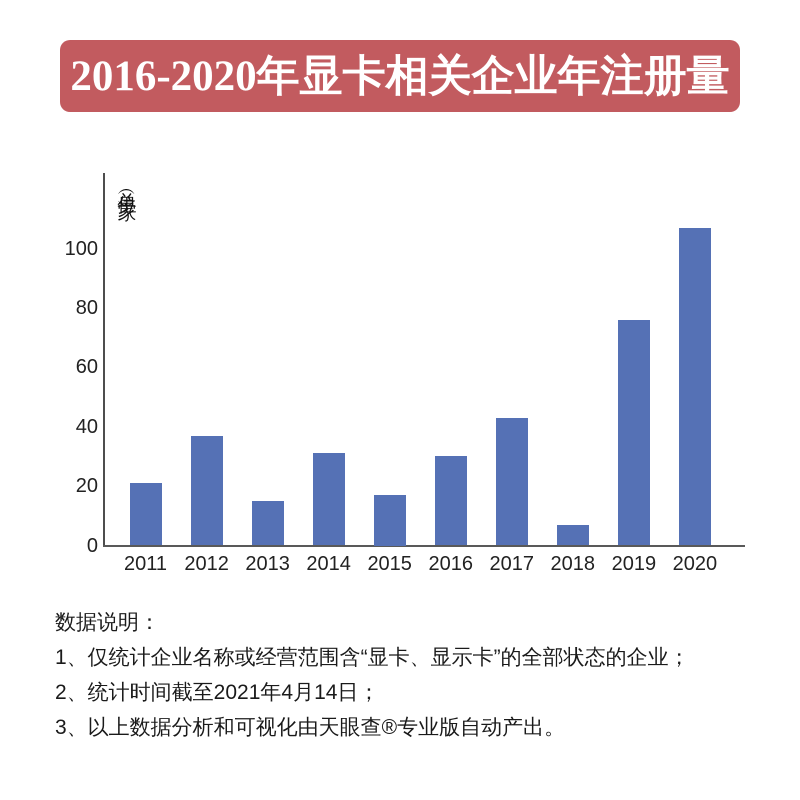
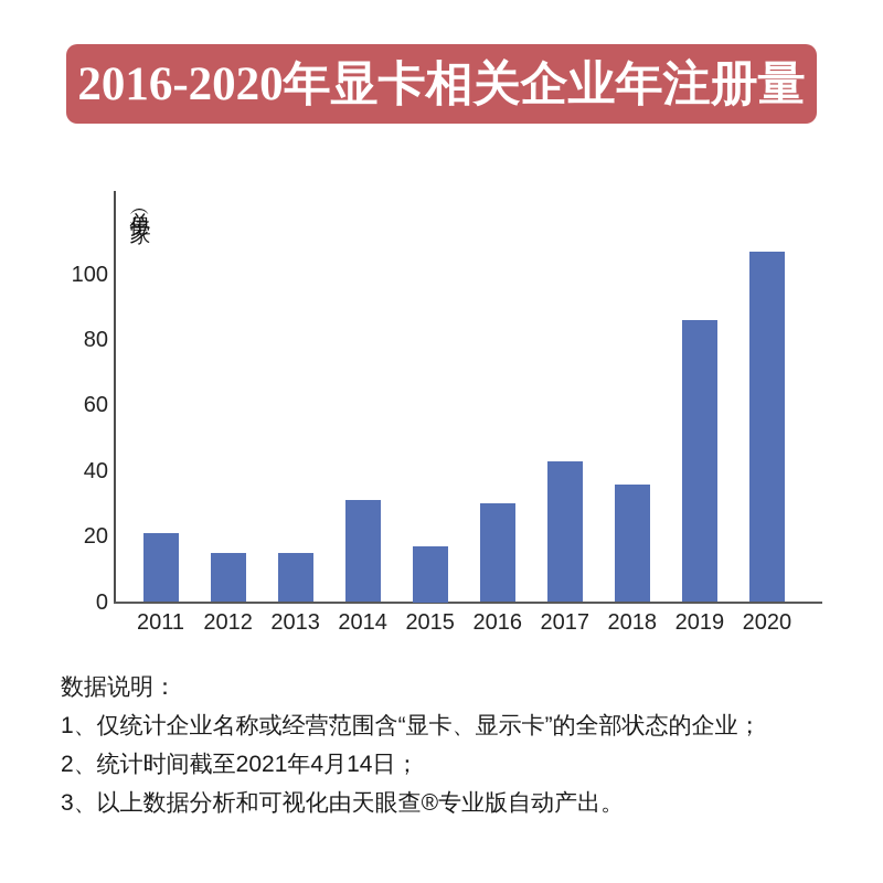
2012: 37 -> 15
2018: 7 -> 36
2019: 76 -> 86
